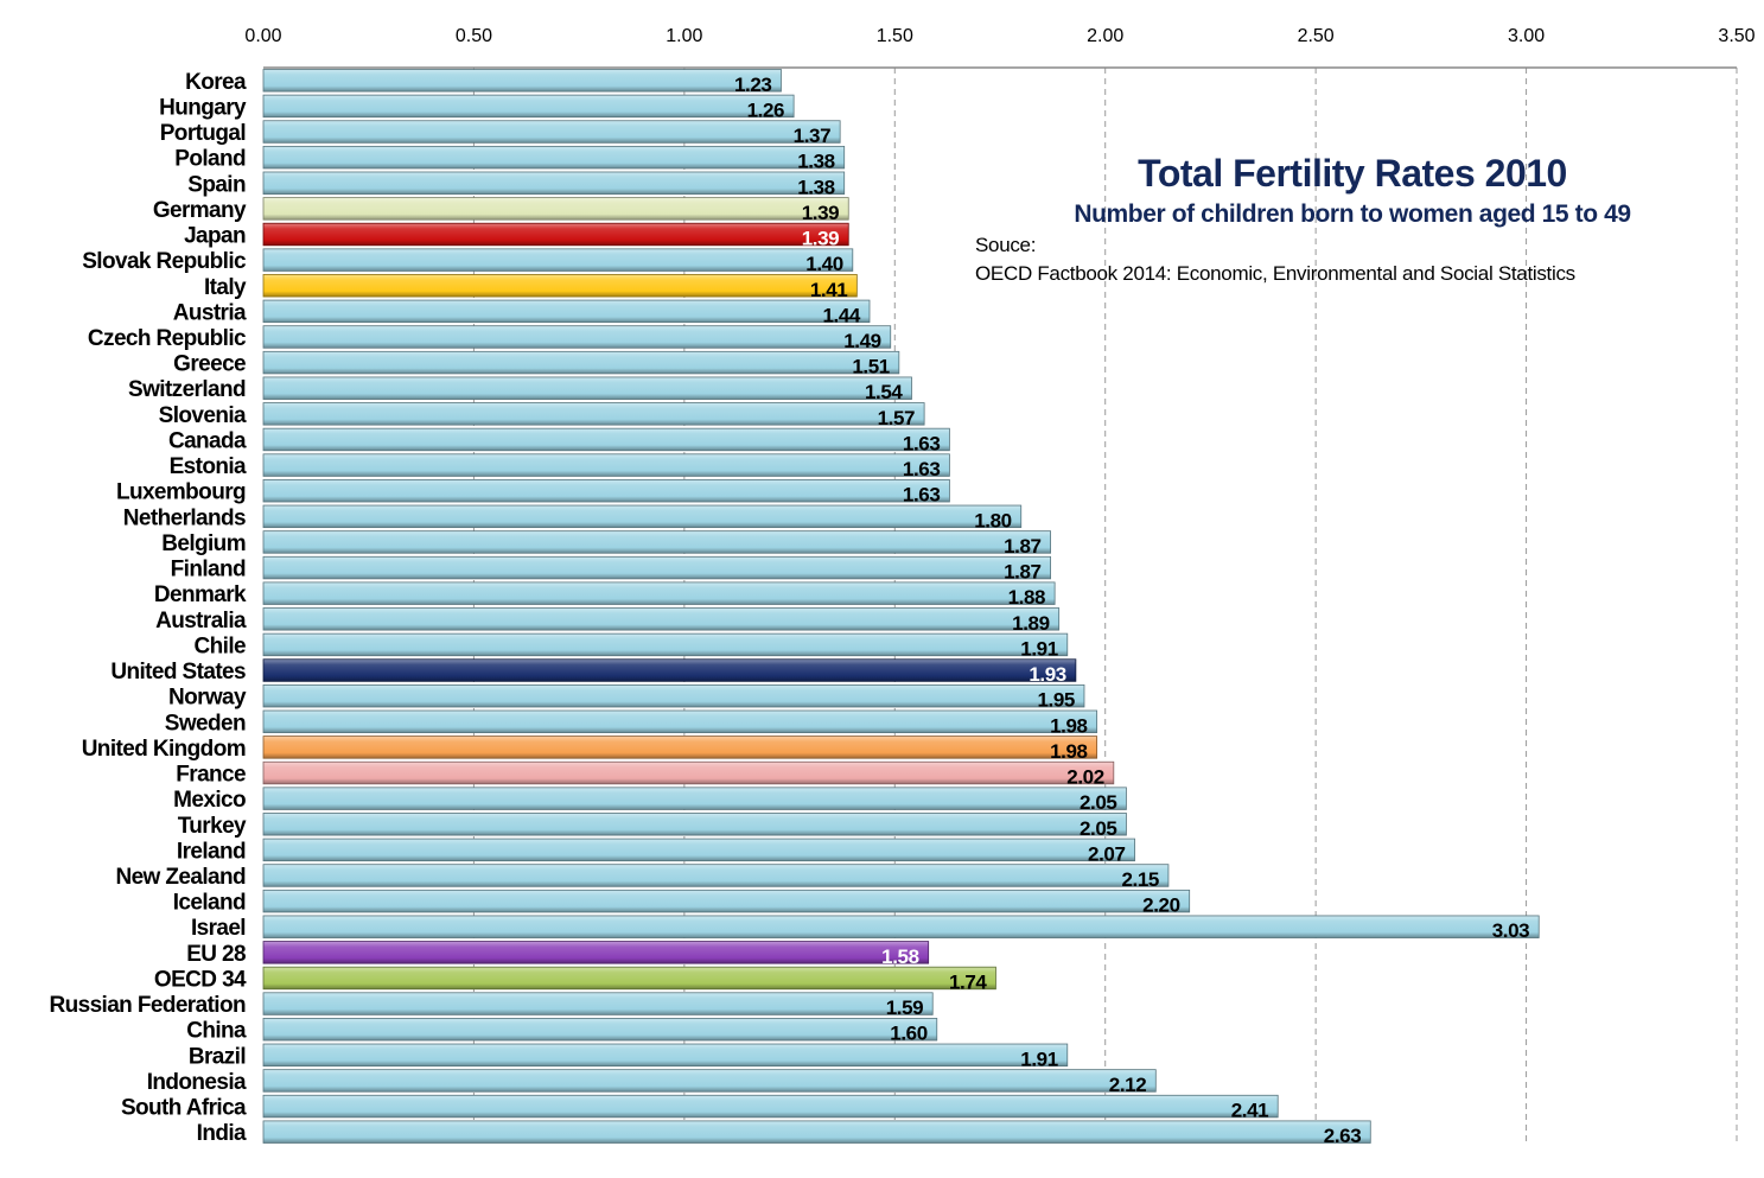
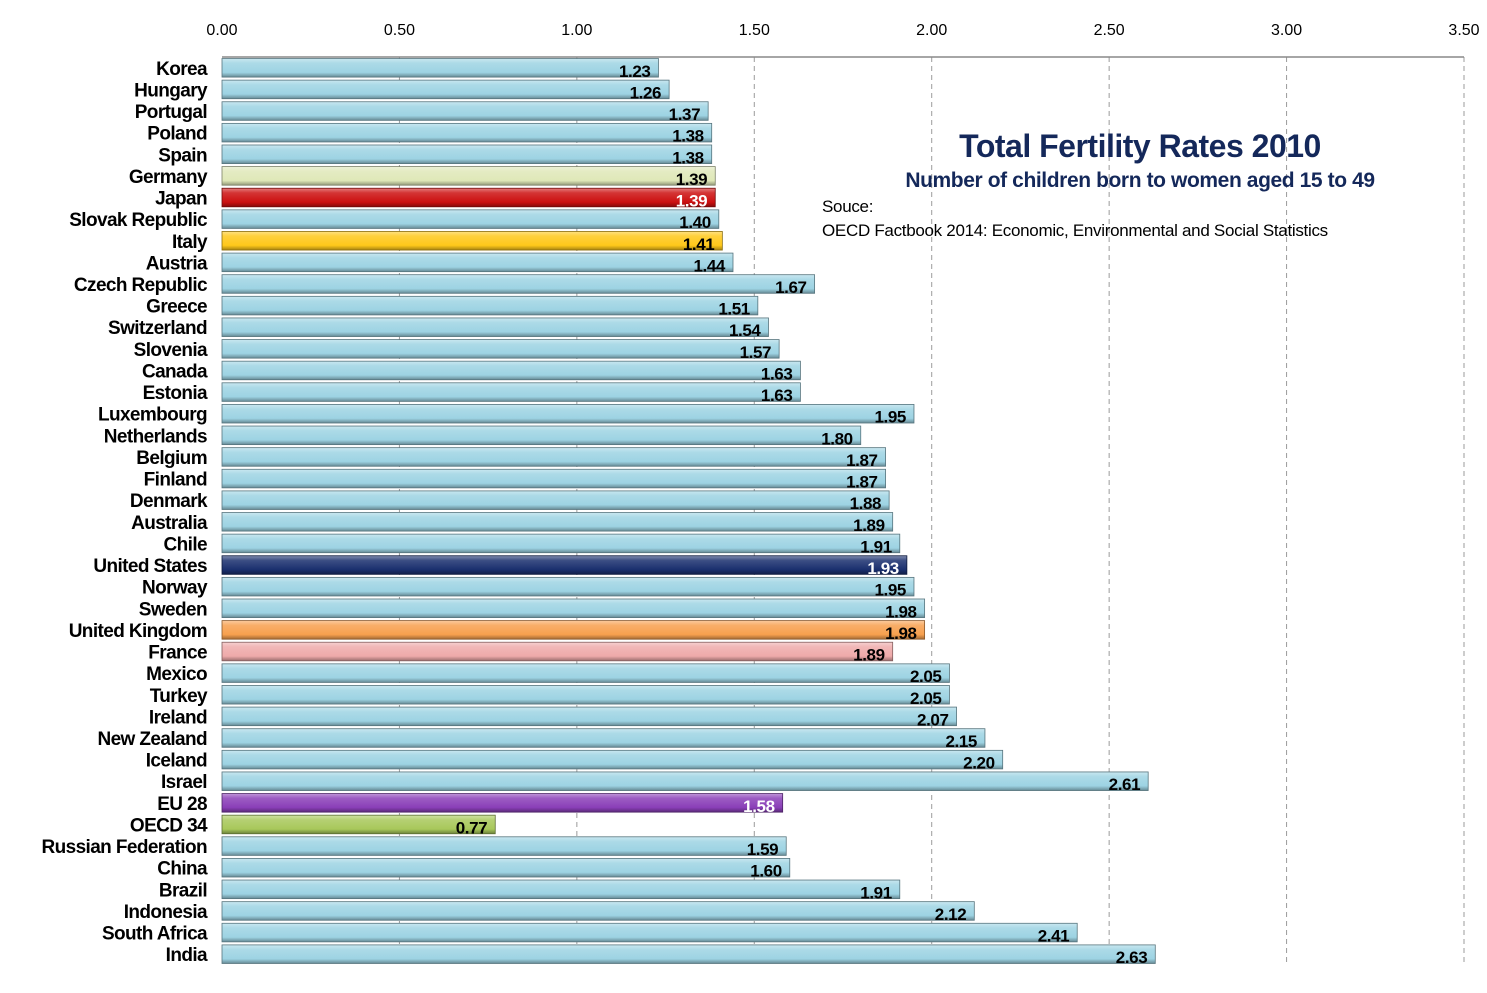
Czech Republic: 1.49 -> 1.67
Luxembourg: 1.63 -> 1.95
France: 2.02 -> 1.89
Israel: 3.03 -> 2.61
OECD 34: 1.74 -> 0.77
